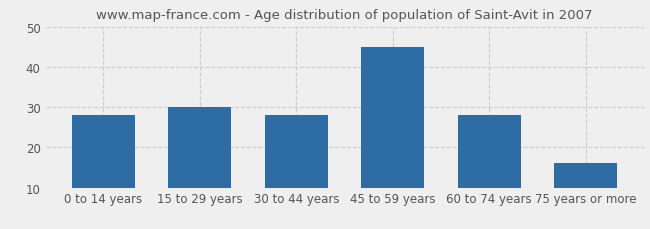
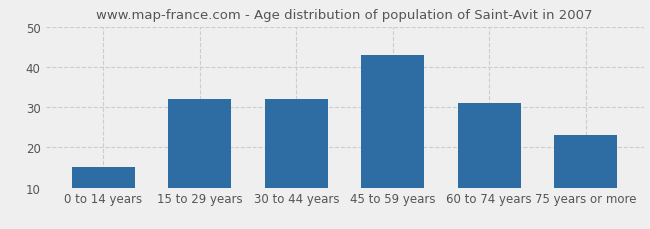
0 to 14 years: 28 -> 15
15 to 29 years: 30 -> 32
30 to 44 years: 28 -> 32
45 to 59 years: 45 -> 43
60 to 74 years: 28 -> 31
75 years or more: 16 -> 23
